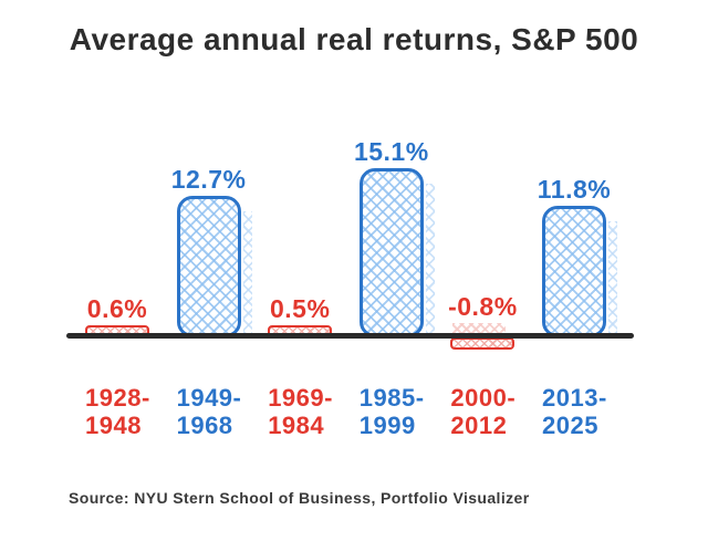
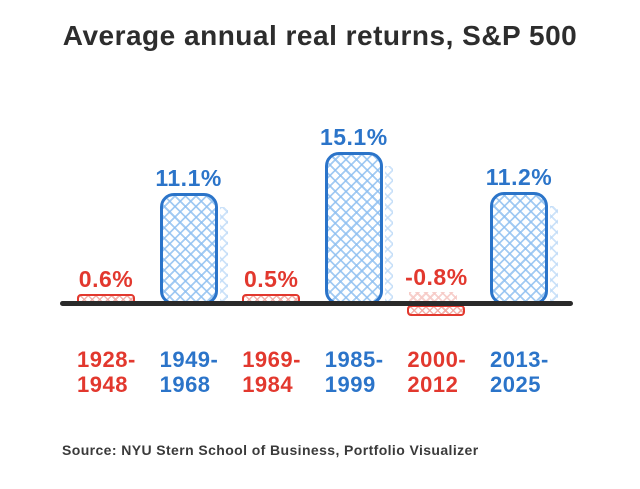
1949-1968: 12.7% -> 11.1%
2013-2025: 11.8% -> 11.2%
